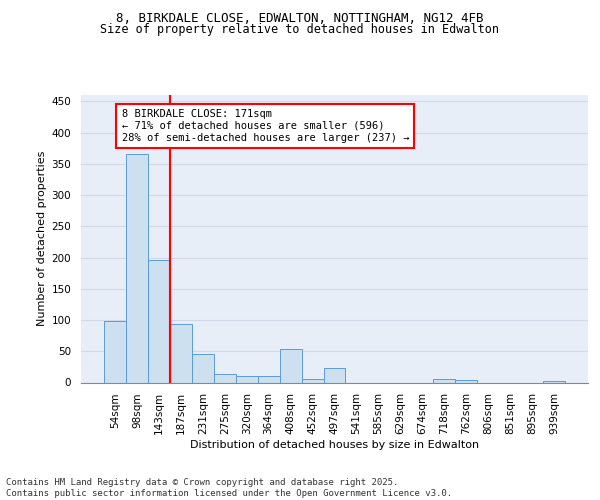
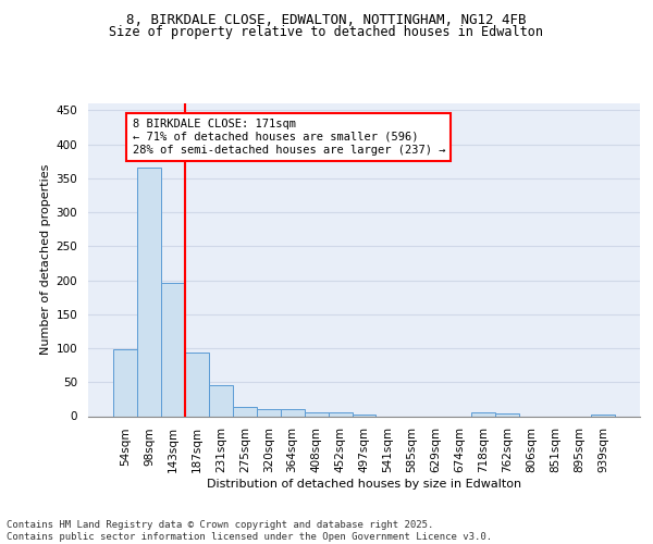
408sqm: 54 -> 6
497sqm: 24 -> 3
